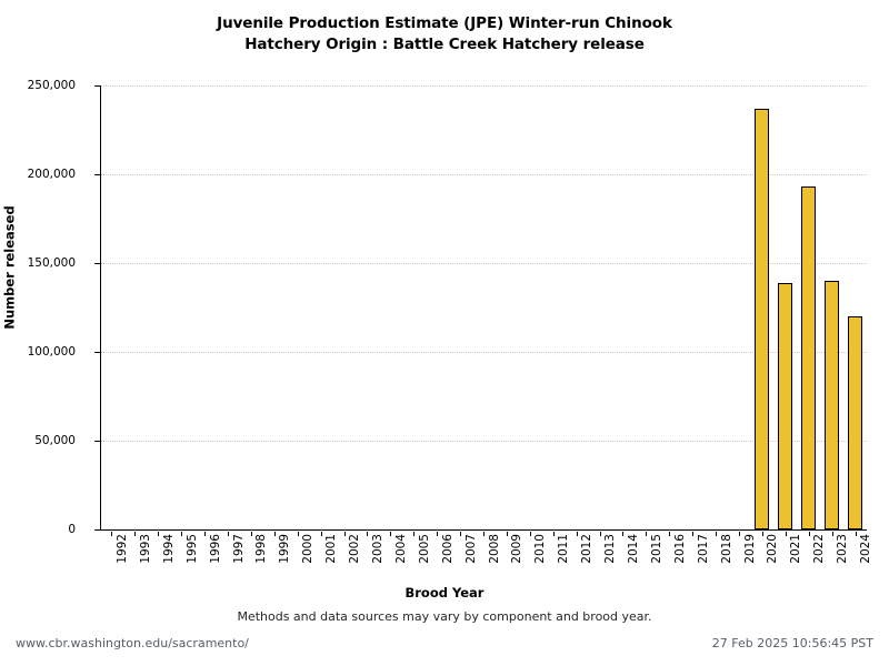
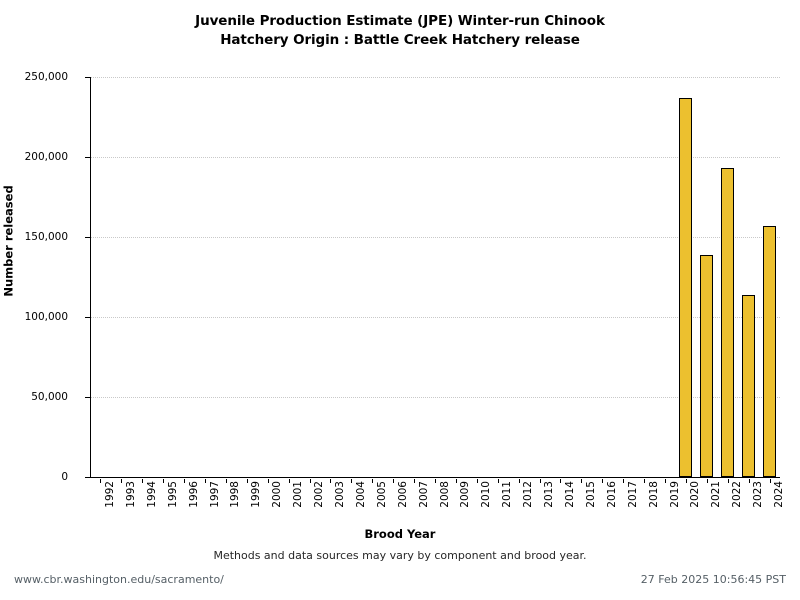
2023: 140000 -> 114000
2024: 120000 -> 157000
